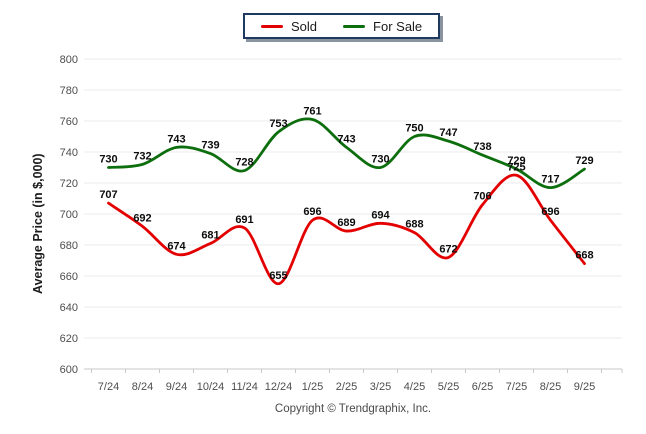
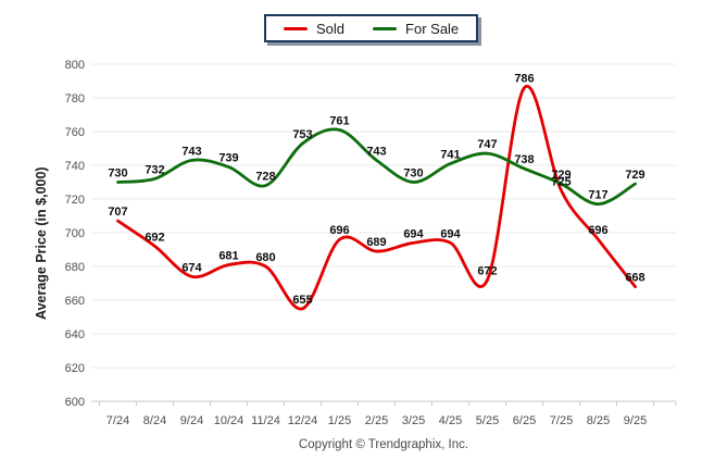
Sold/11/24: 691 -> 680
Sold/4/25: 688 -> 694
For Sale/4/25: 750 -> 741
Sold/6/25: 706 -> 786
